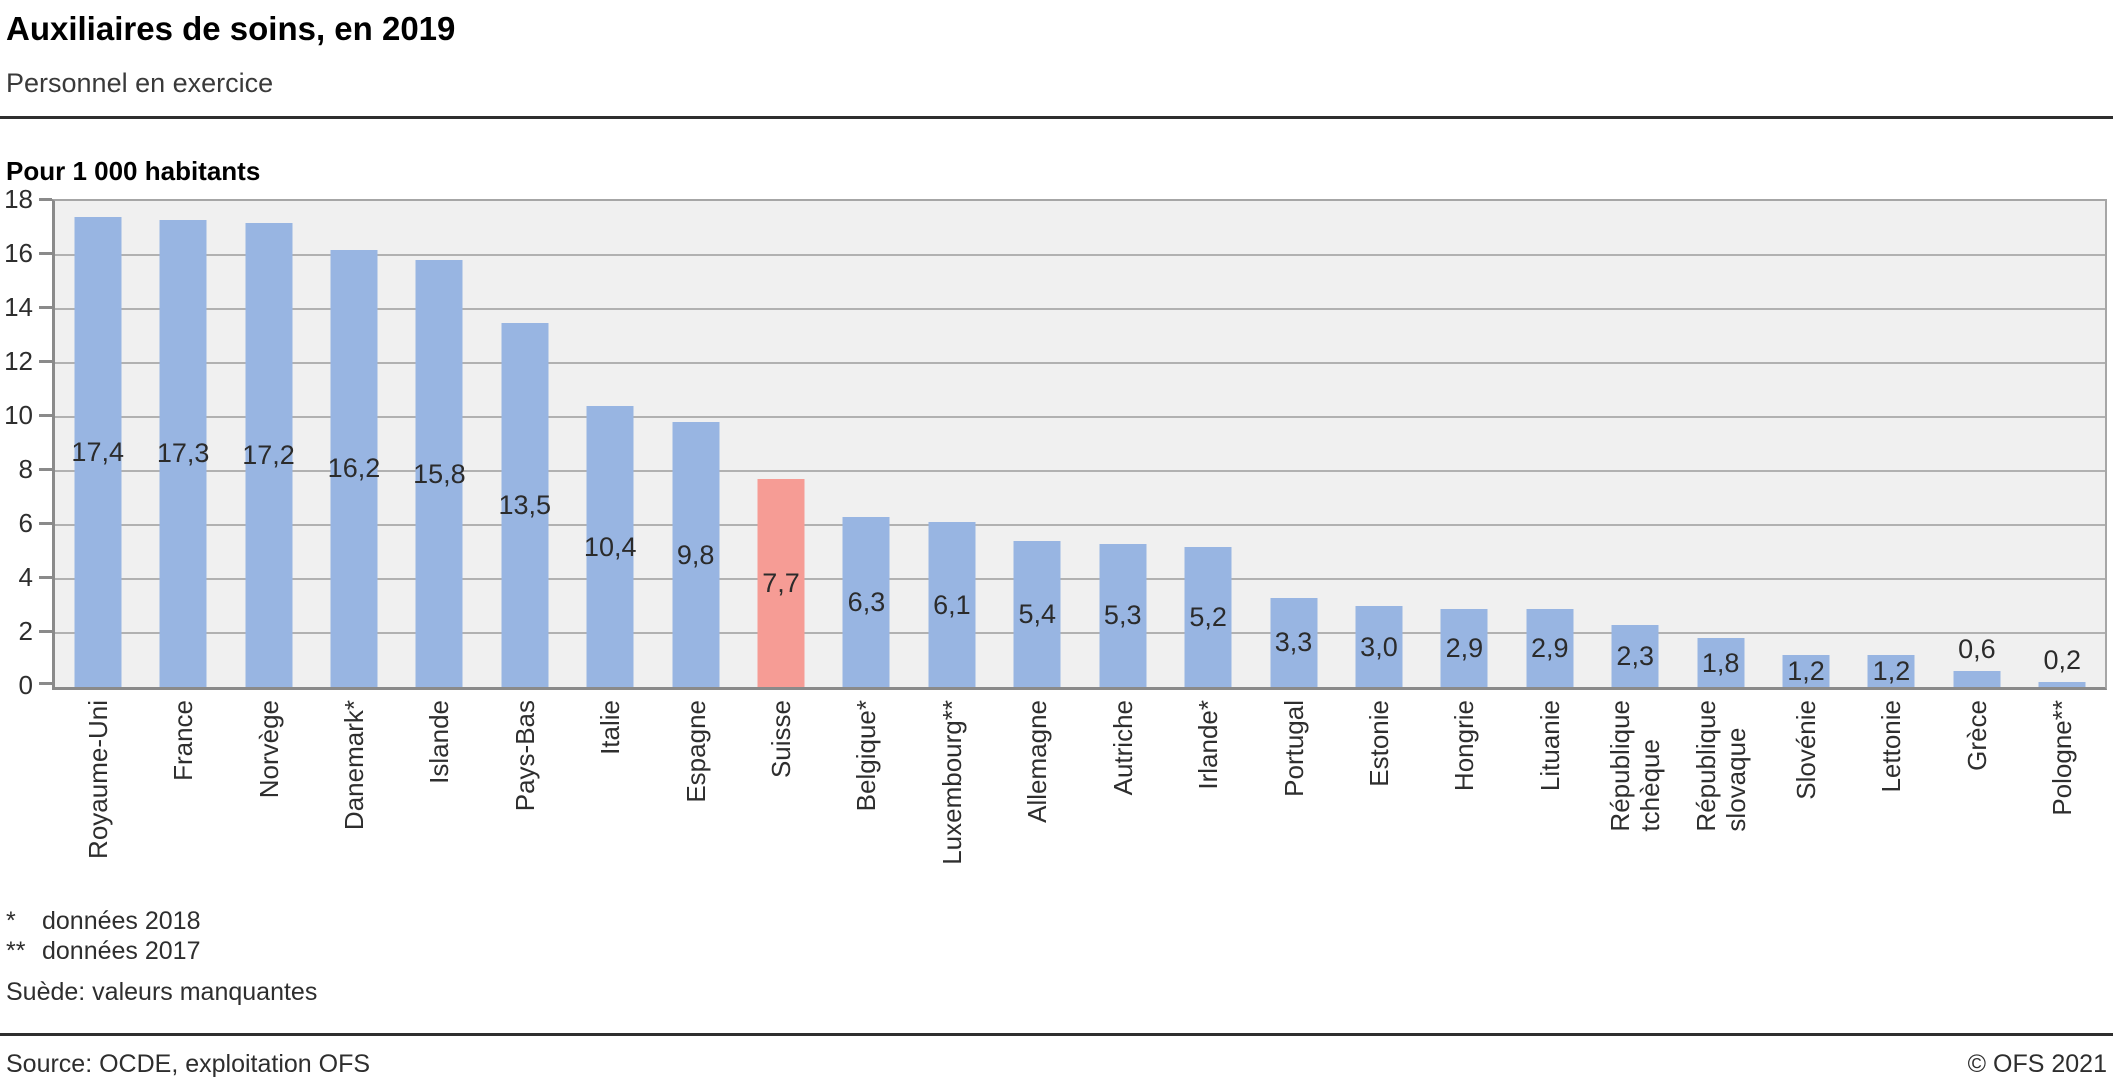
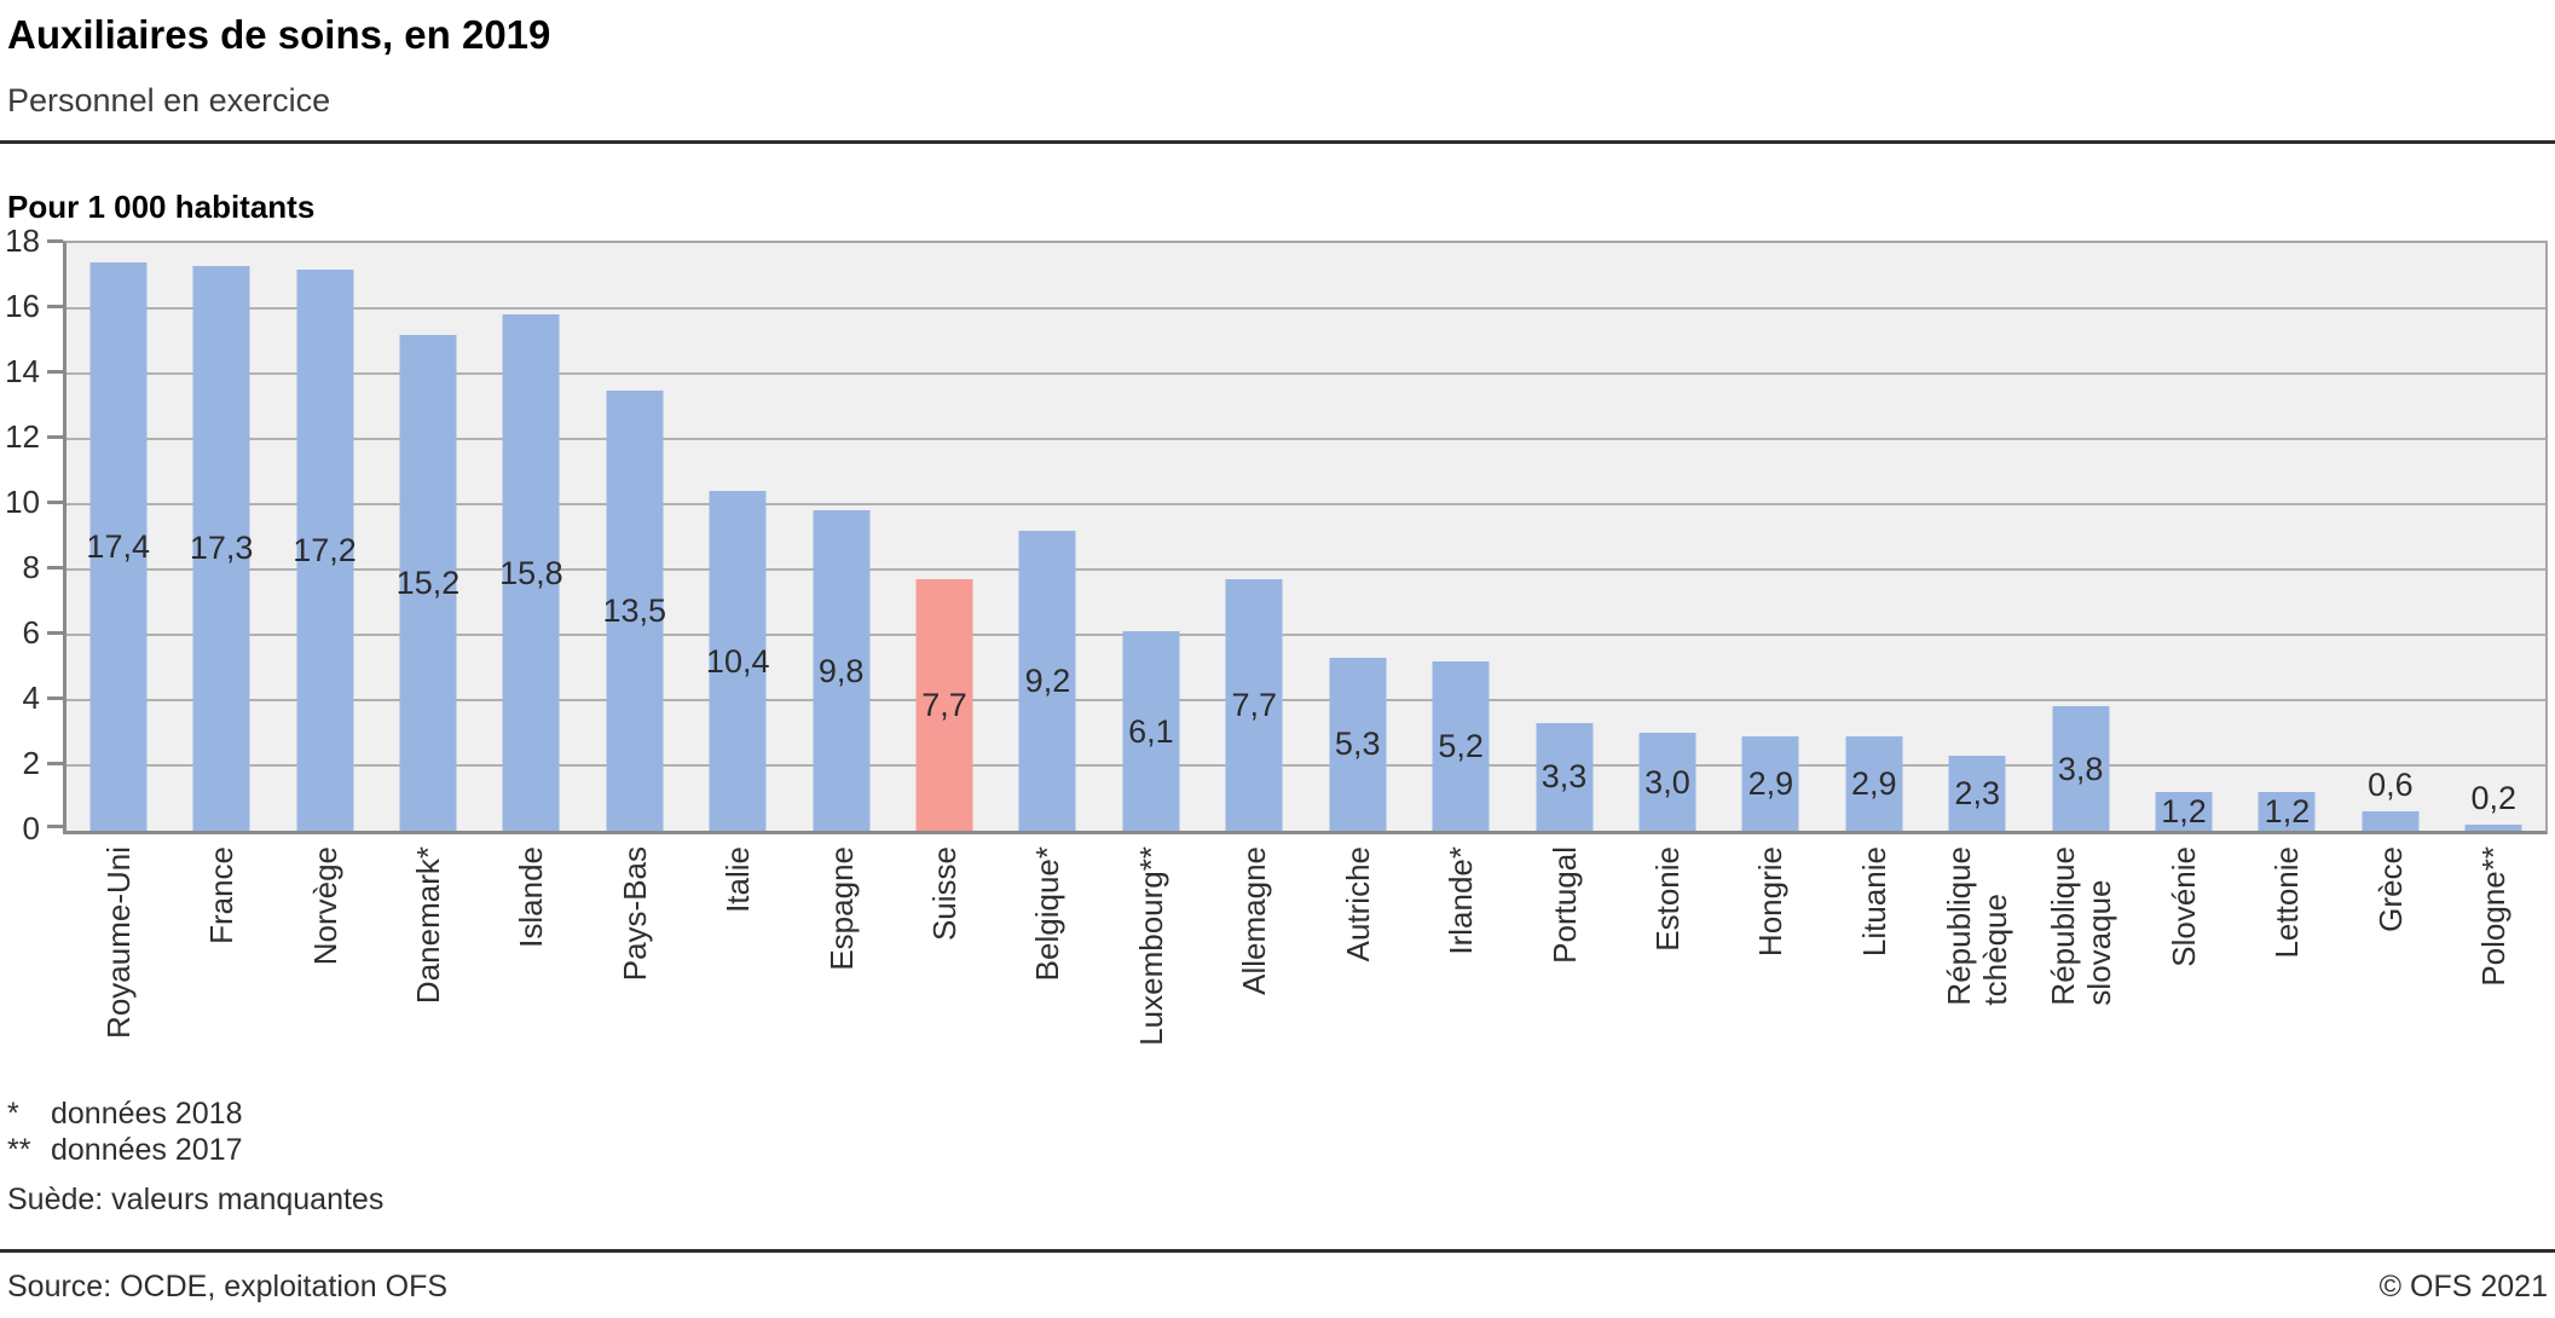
Danemark*: 16,2 -> 15,2
Belgique*: 6,3 -> 9,2
Allemagne: 5,4 -> 7,7
République slovaque: 1,8 -> 3,8
